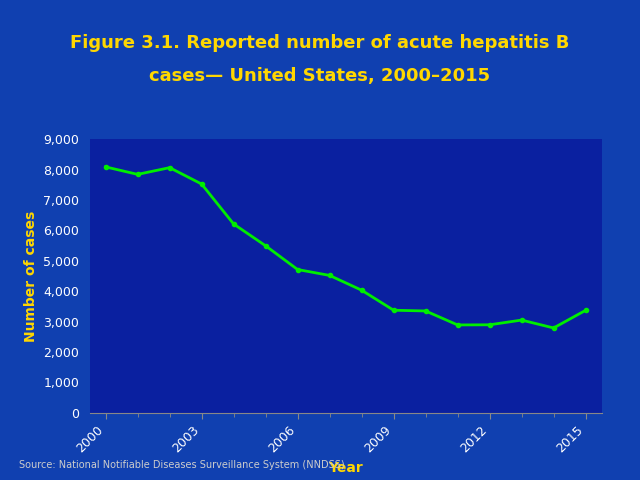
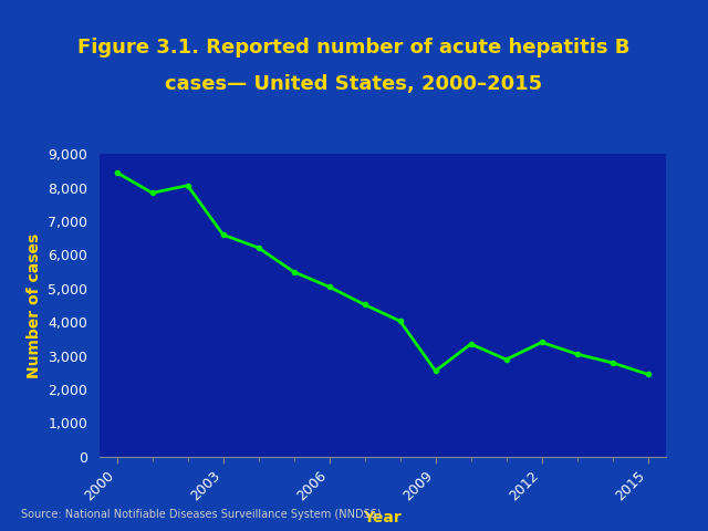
2000: 8,090 -> 8,450
2003: 7,530 -> 6,600
2006: 4,710 -> 5,050
2009: 3,370 -> 2,550
2012: 2,900 -> 3,400
2015: 3,370 -> 2,450
